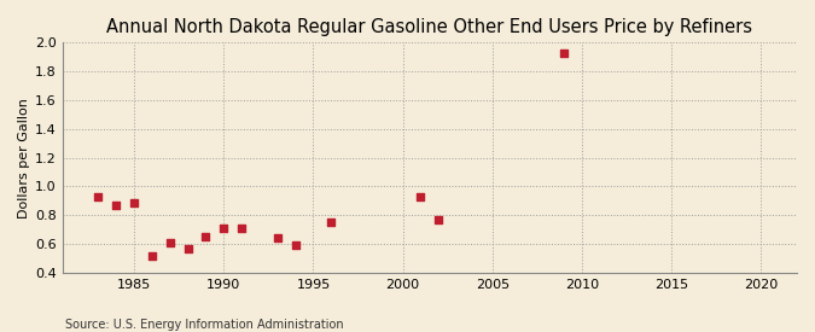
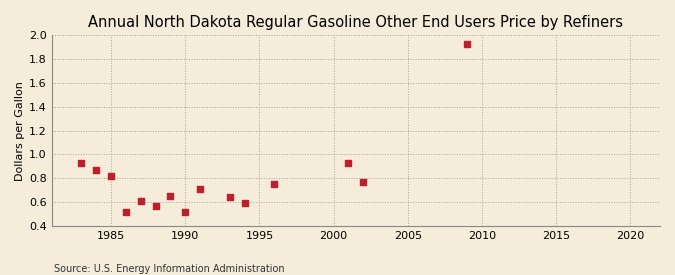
1985: 0.89 -> 0.82
1990: 0.71 -> 0.52
